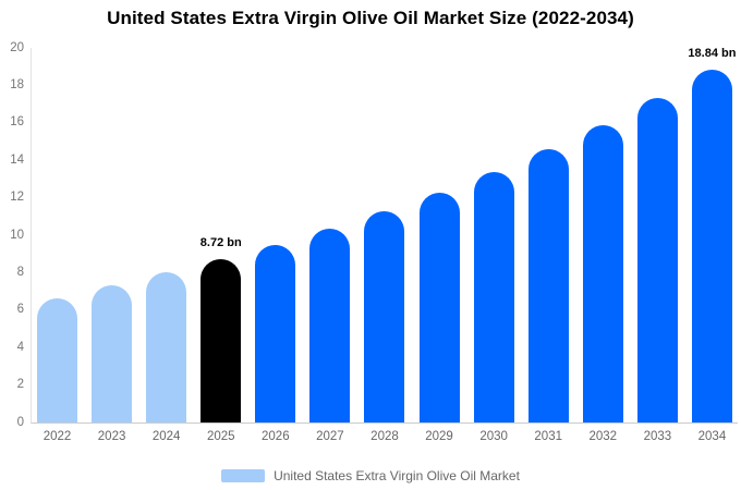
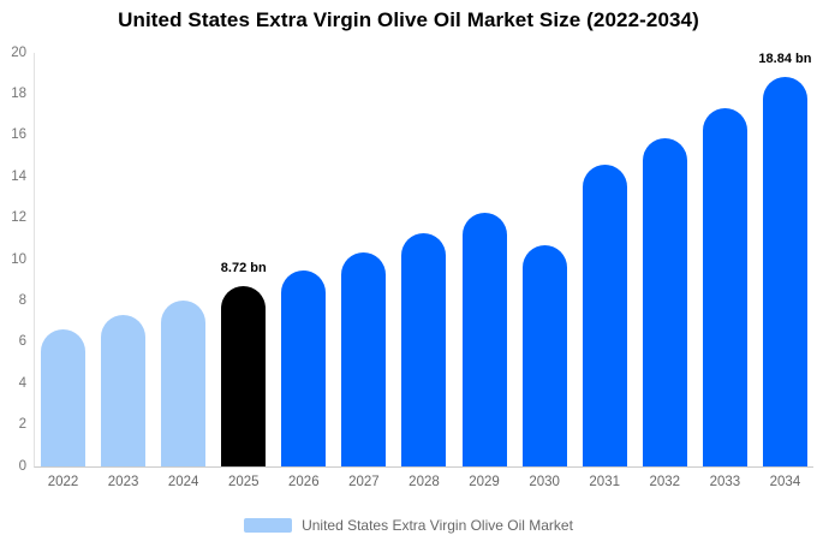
2030: 13.4 -> 10.7
